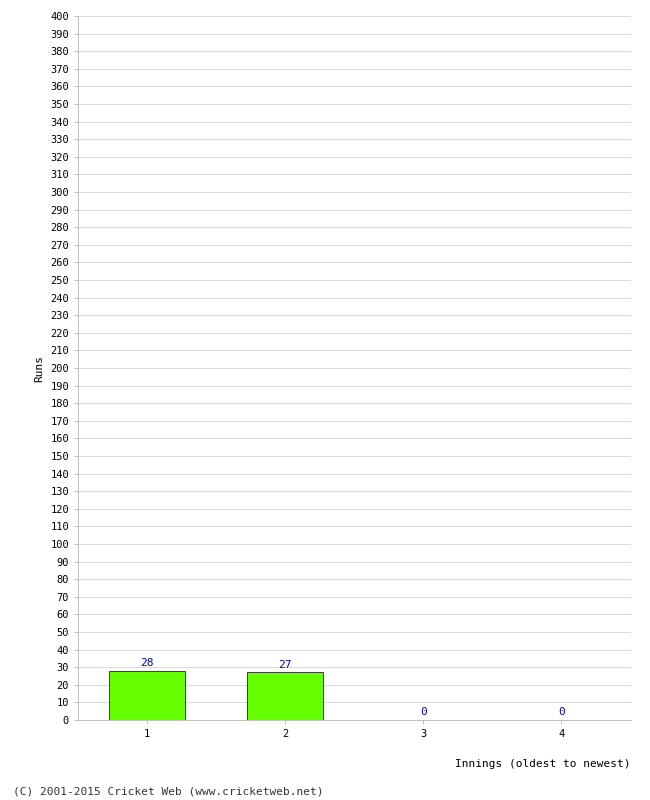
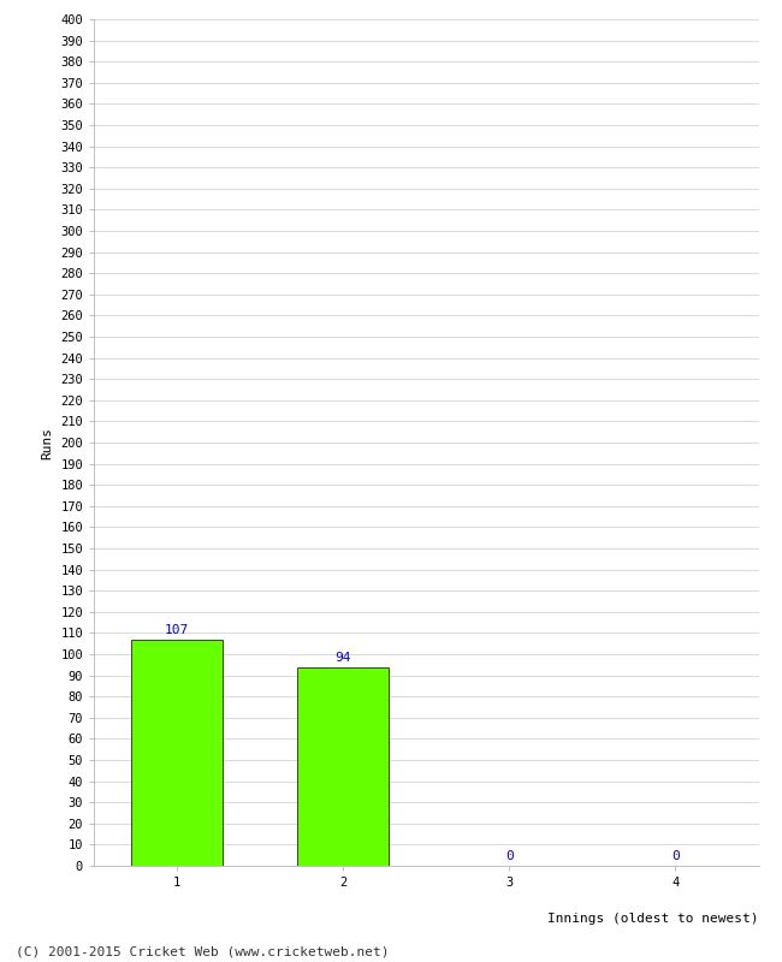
1: 28 -> 107
2: 27 -> 94
